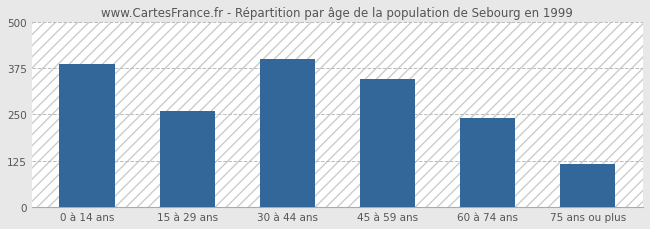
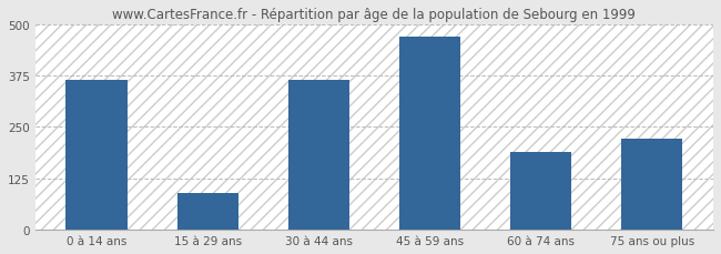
0 à 14 ans: 385 -> 365
15 à 29 ans: 258 -> 90
30 à 44 ans: 400 -> 365
45 à 59 ans: 345 -> 470
60 à 74 ans: 240 -> 190
75 ans ou plus: 115 -> 220
